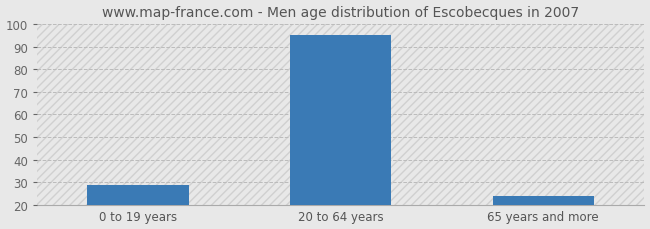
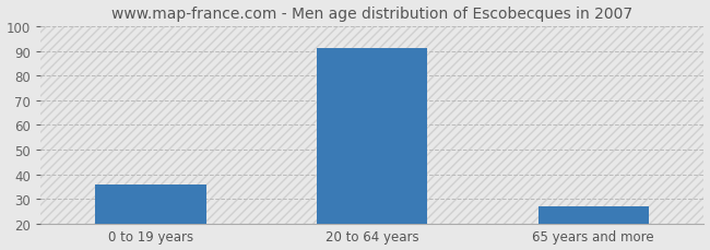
0 to 19 years: 29 -> 36
20 to 64 years: 95 -> 91
65 years and more: 24 -> 27
